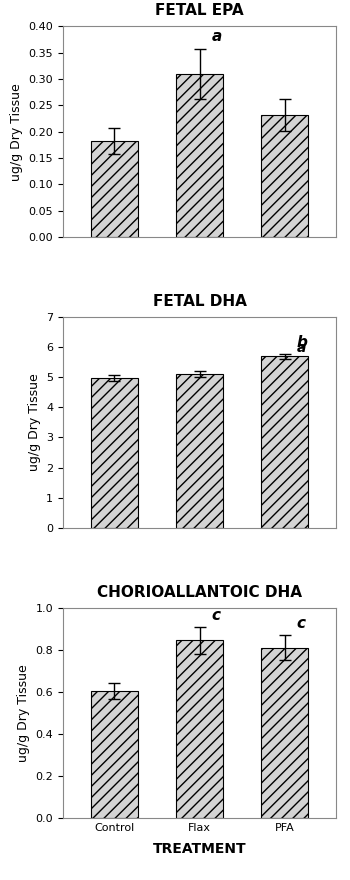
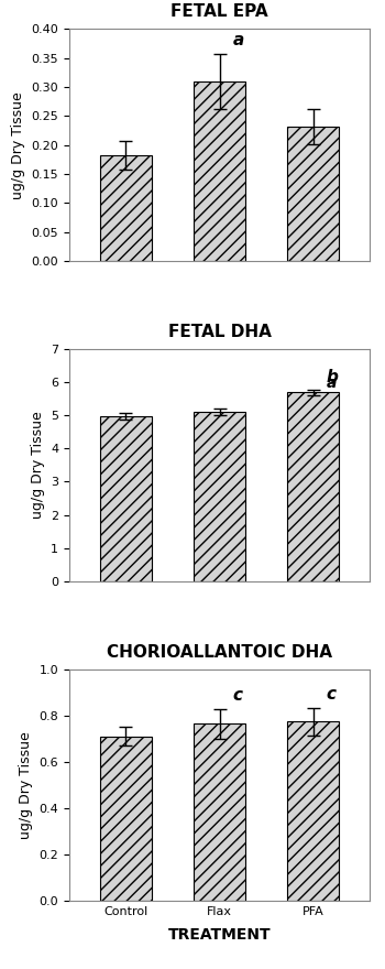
CHORIOALLANTOIC DHA/Control: 0.605 -> 0.710
CHORIOALLANTOIC DHA/Flax: 0.845 -> 0.765
CHORIOALLANTOIC DHA/PFA: 0.810 -> 0.775
